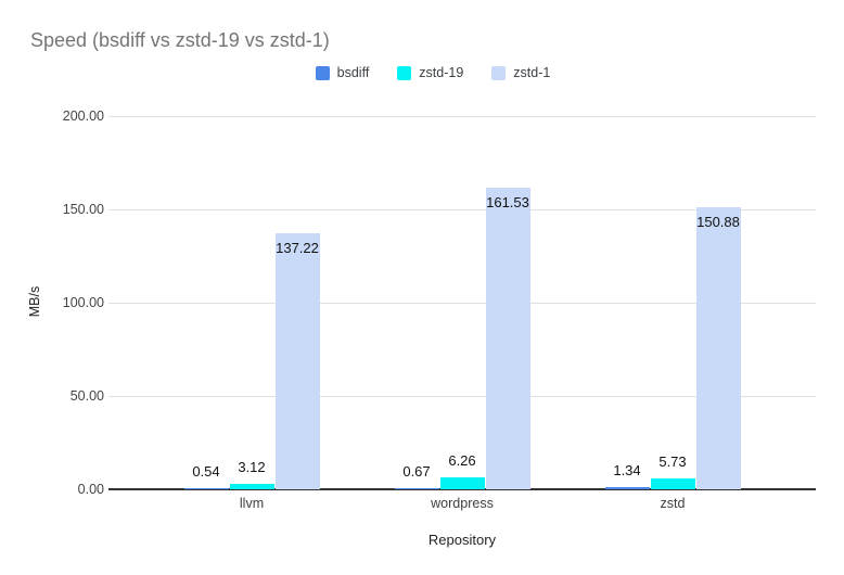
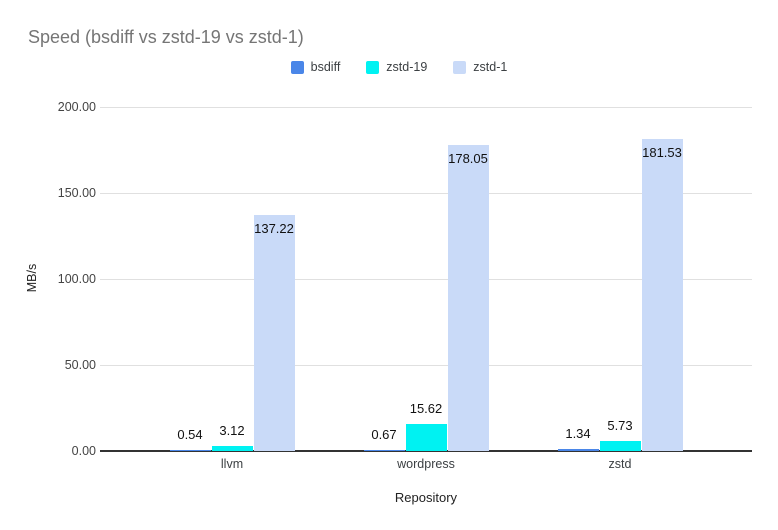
zstd-19/wordpress: 6.26 -> 15.62
zstd-1/wordpress: 161.53 -> 178.05
zstd-1/zstd: 150.88 -> 181.53
